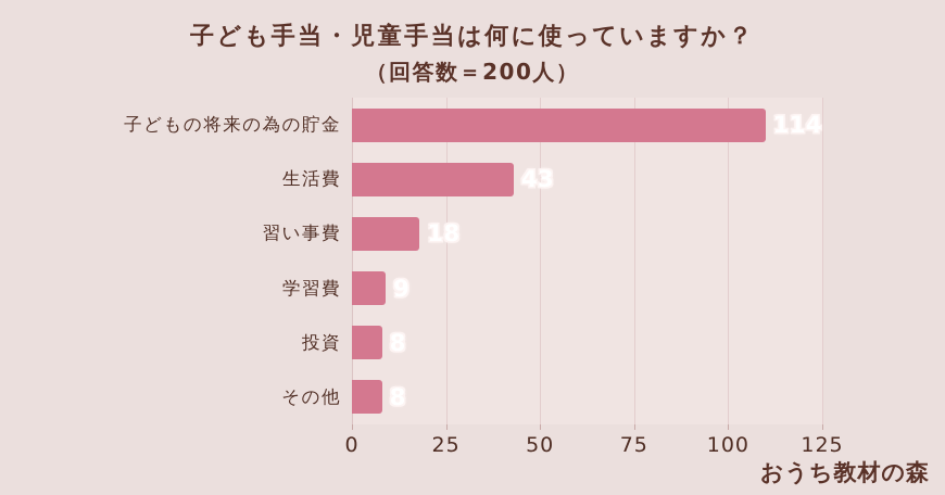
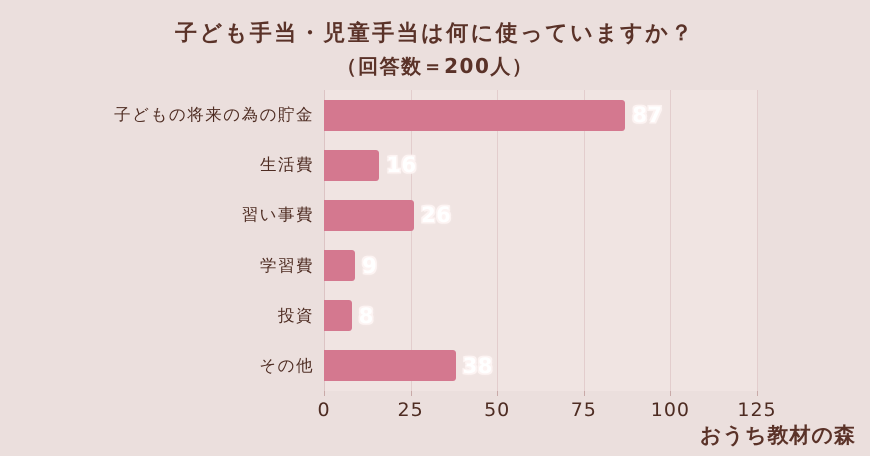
子どもの将来の為の貯金: 114 -> 87
生活費: 43 -> 16
習い事費: 18 -> 26
その他: 8 -> 38
